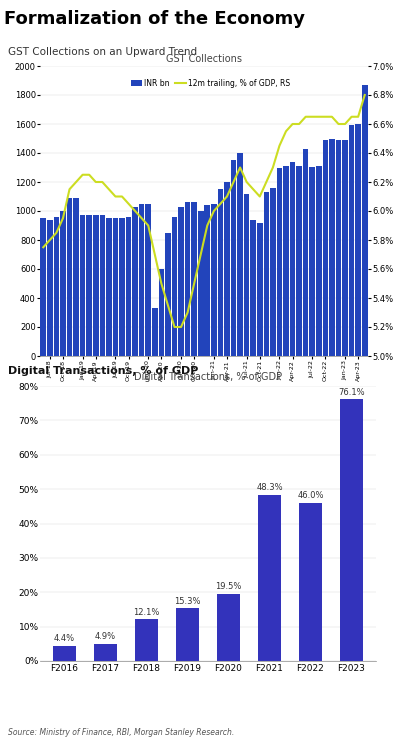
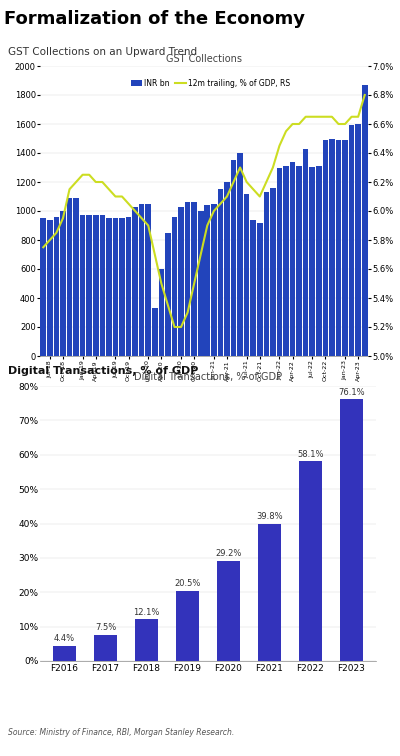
Digital Transactions, % of GDP/F2017: 4.9% -> 7.5%
Digital Transactions, % of GDP/F2019: 15.3% -> 20.5%
Digital Transactions, % of GDP/F2020: 19.5% -> 29.2%
Digital Transactions, % of GDP/F2021: 48.3% -> 39.8%
Digital Transactions, % of GDP/F2022: 46.0% -> 58.1%
